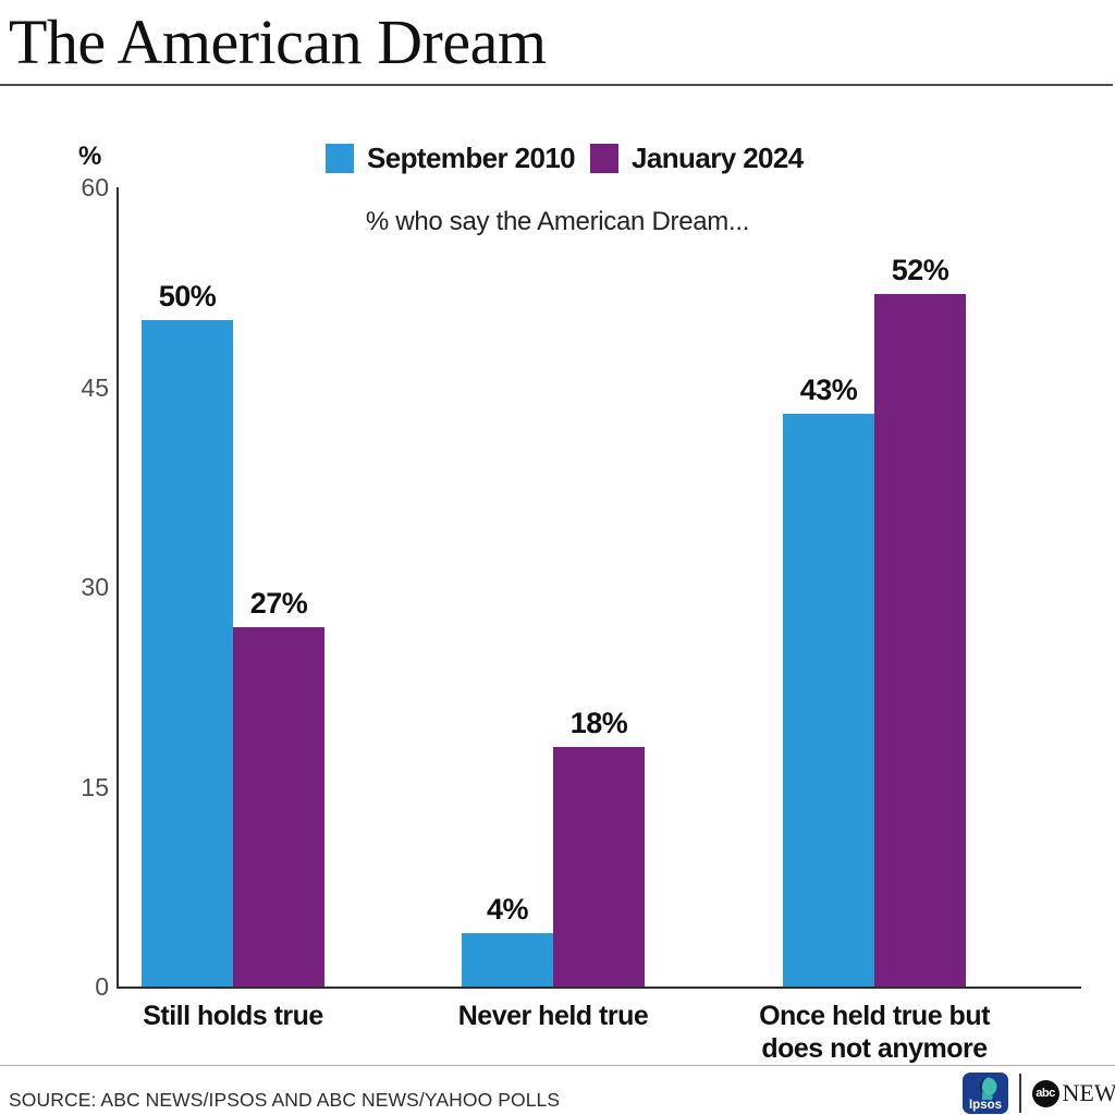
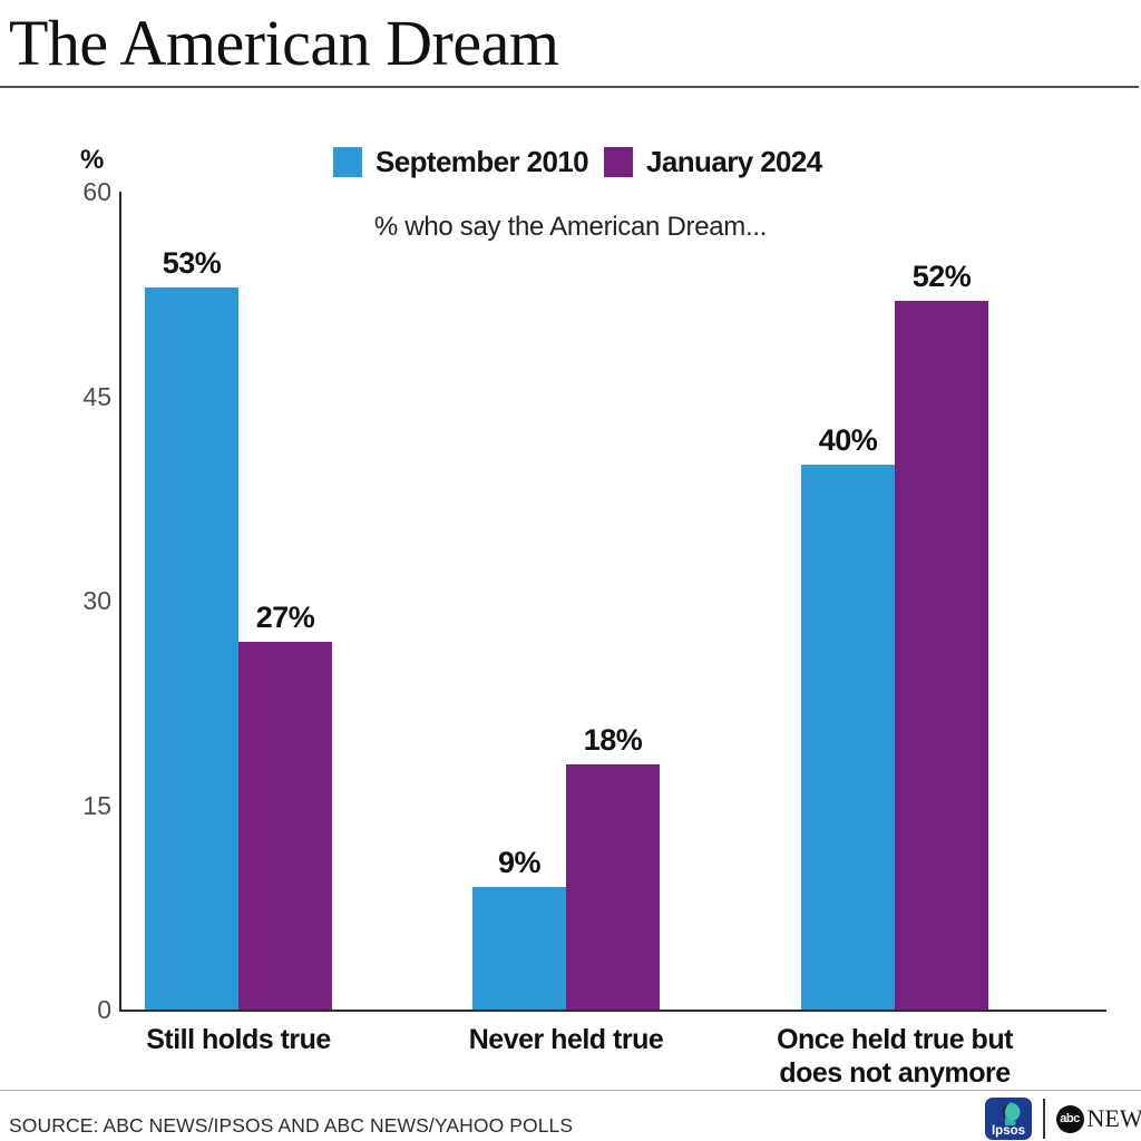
September 2010/Still holds true: 50% -> 53%
September 2010/Never held true: 4% -> 9%
September 2010/Once held true but does not anymore: 43% -> 40%
